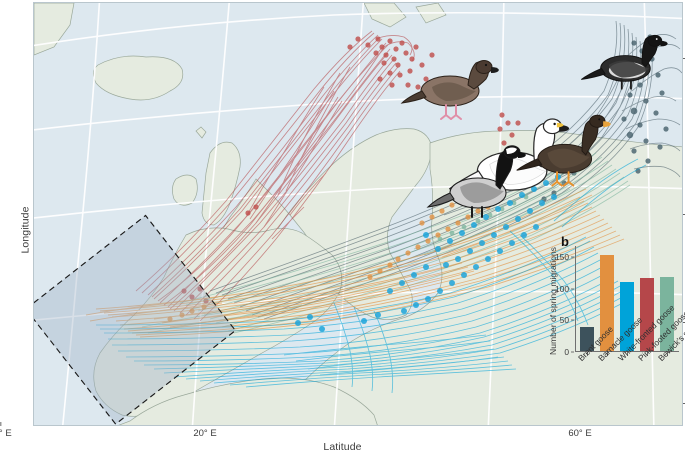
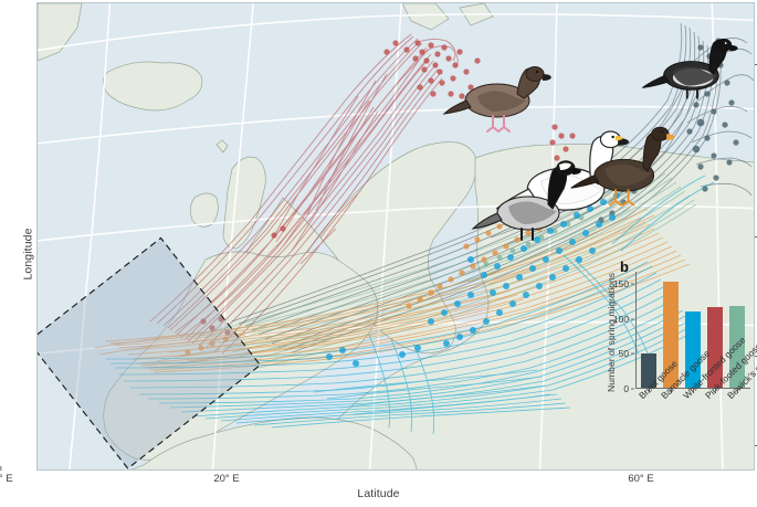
Brent goose: 40 -> 50
